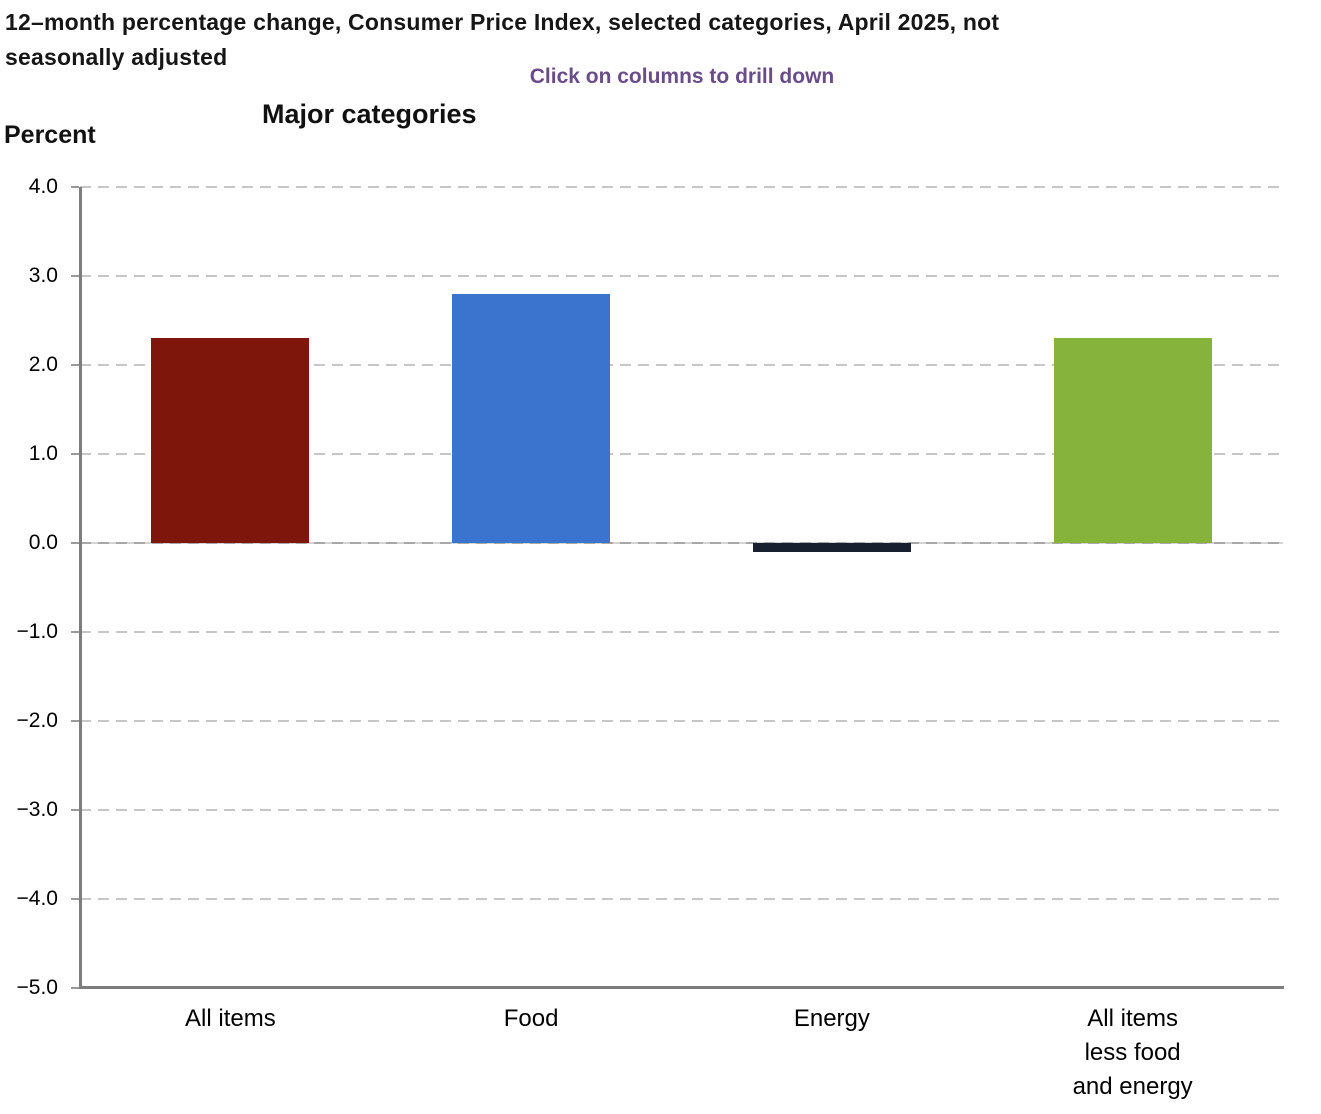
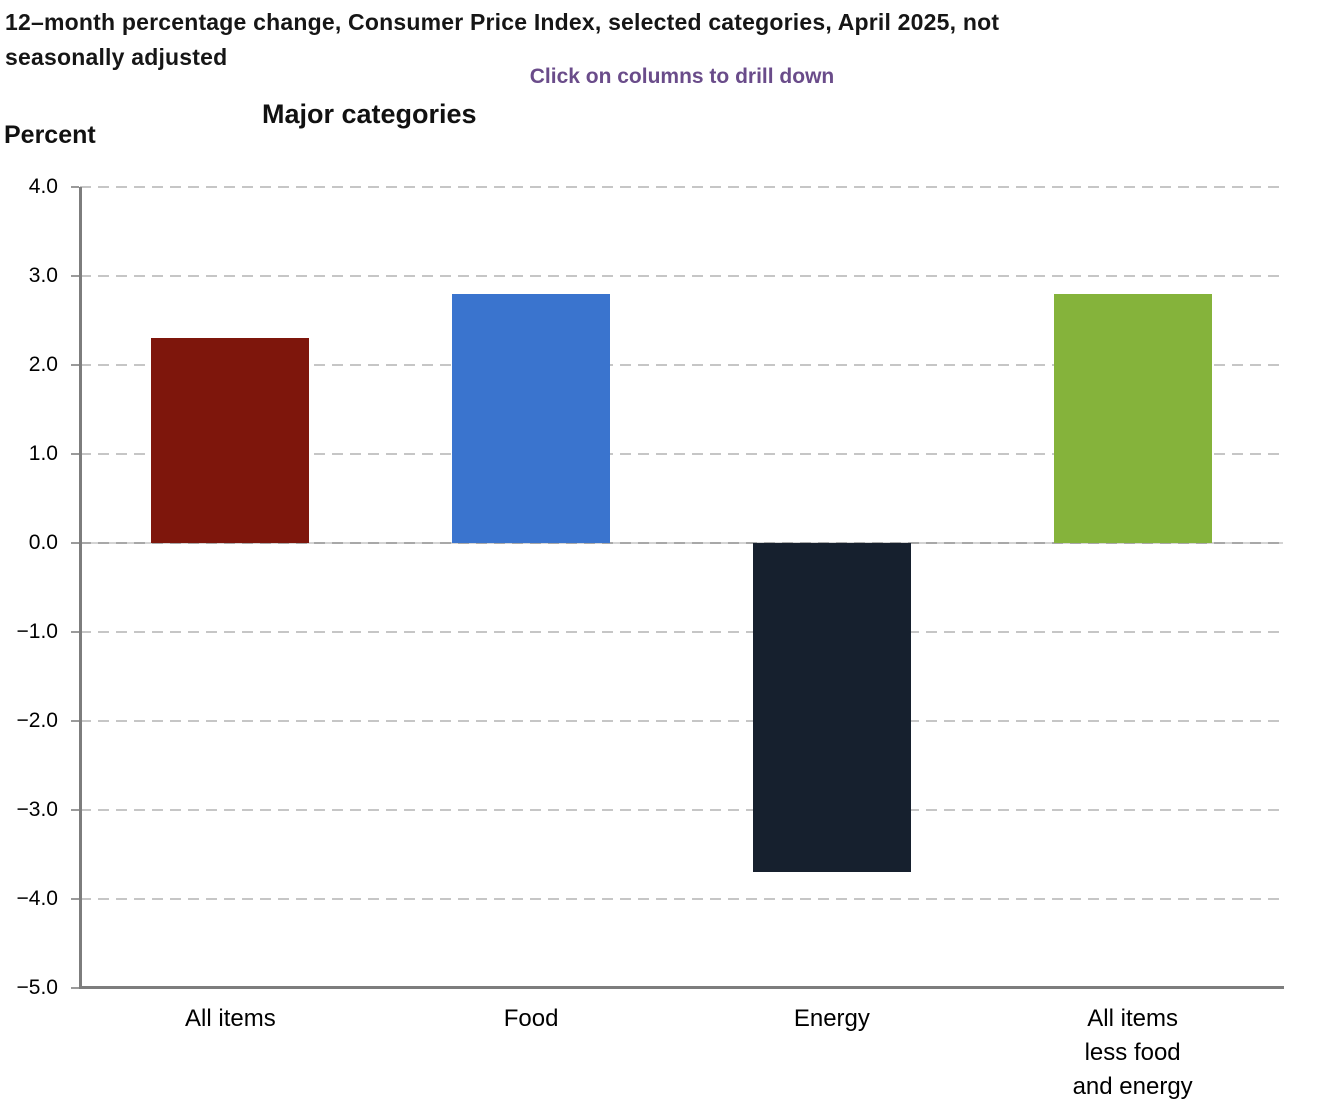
Energy: -0.1 -> -3.7
All items less food and energy: 2.3 -> 2.8
